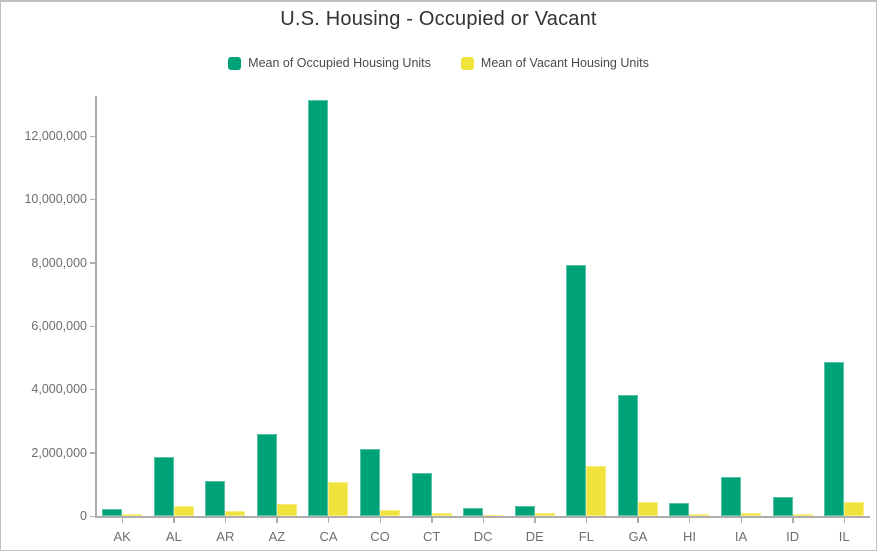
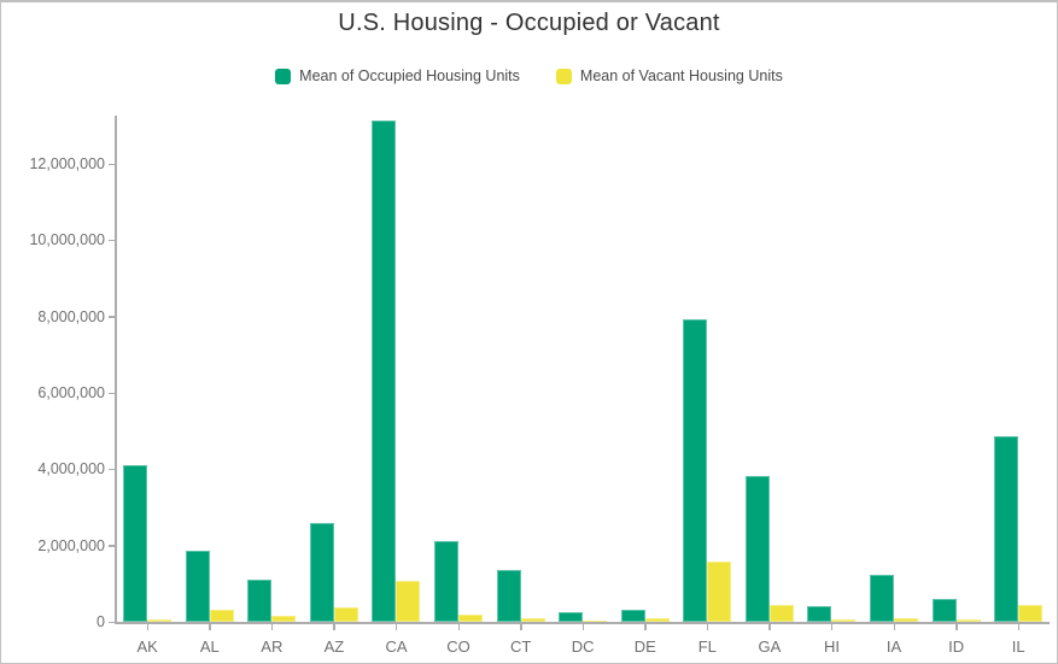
Mean of Occupied Housing Units/AK: 200000 -> 4100000
